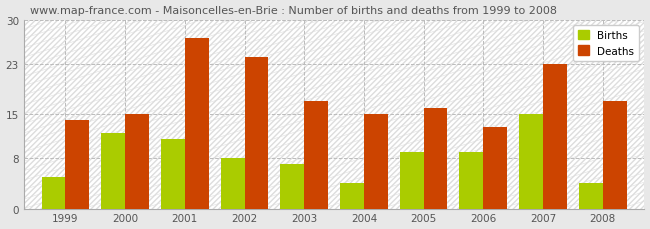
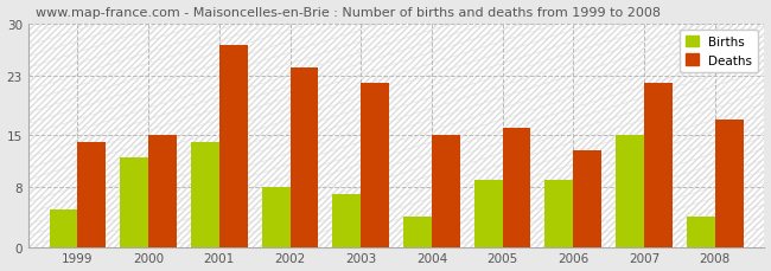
Births/2001: 11 -> 14
Deaths/2003: 17 -> 22
Deaths/2007: 23 -> 22
